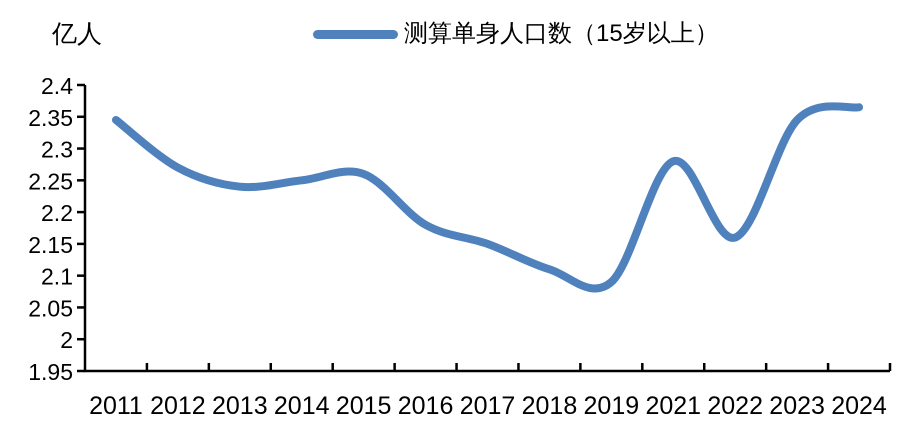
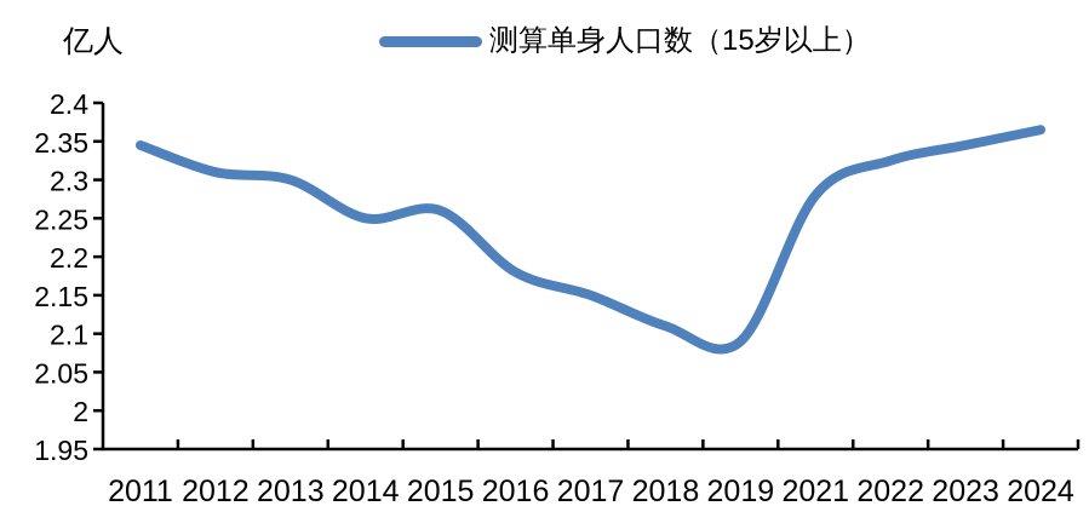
2012: 2.27 -> 2.31
2013: 2.24 -> 2.30
2022: 2.16 -> 2.33
